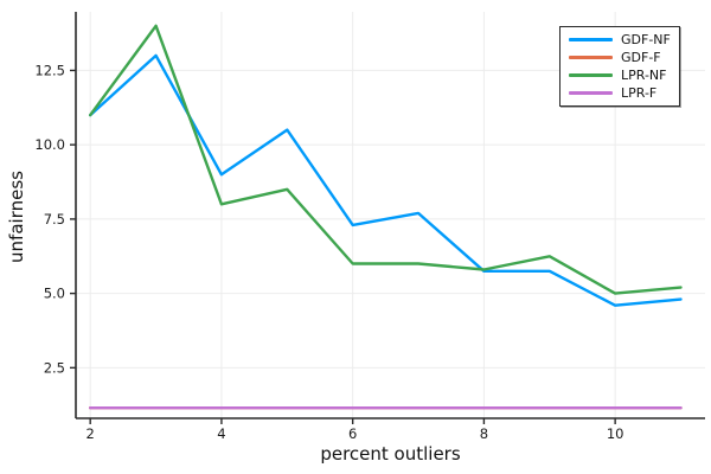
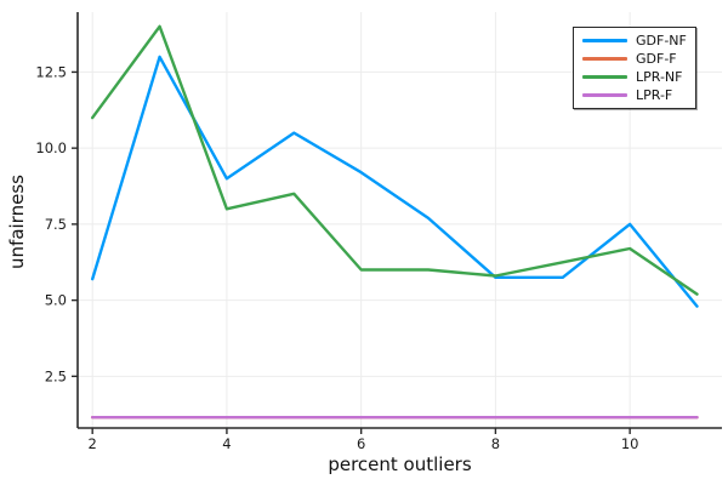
GDF-NF/2: 11.0 -> 5.7
GDF-NF/6: 7.3 -> 9.2
GDF-NF/10: 4.6 -> 7.5
LPR-NF/10: 5.0 -> 6.7
